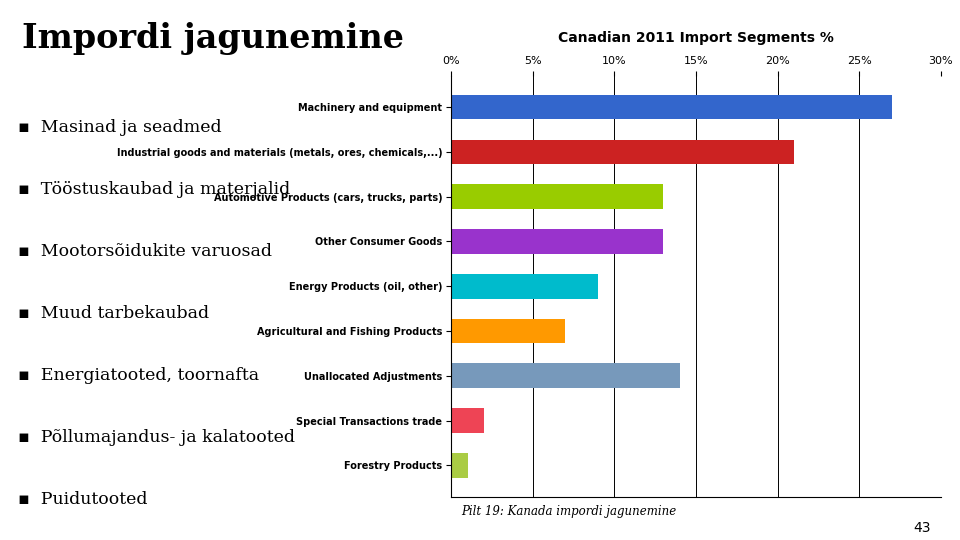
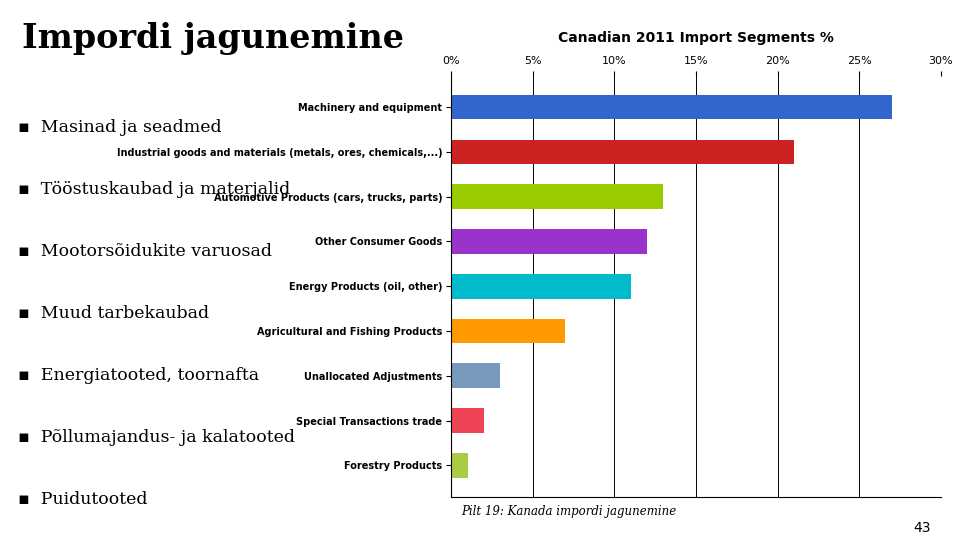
Other Consumer Goods: 13% -> 12%
Energy Products (oil, other): 9% -> 11%
Unallocated Adjustments: 14% -> 3%
